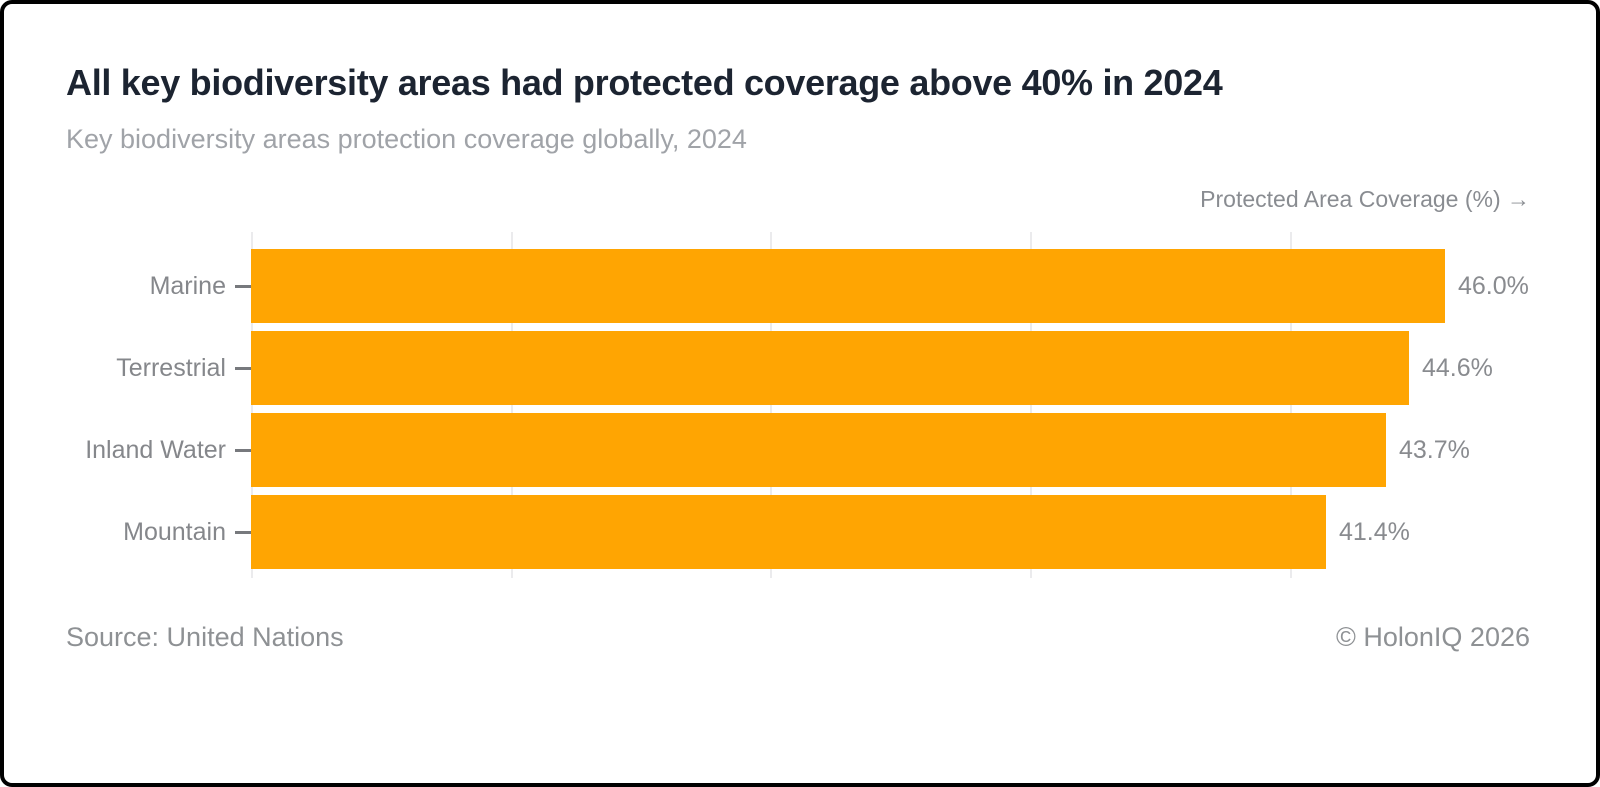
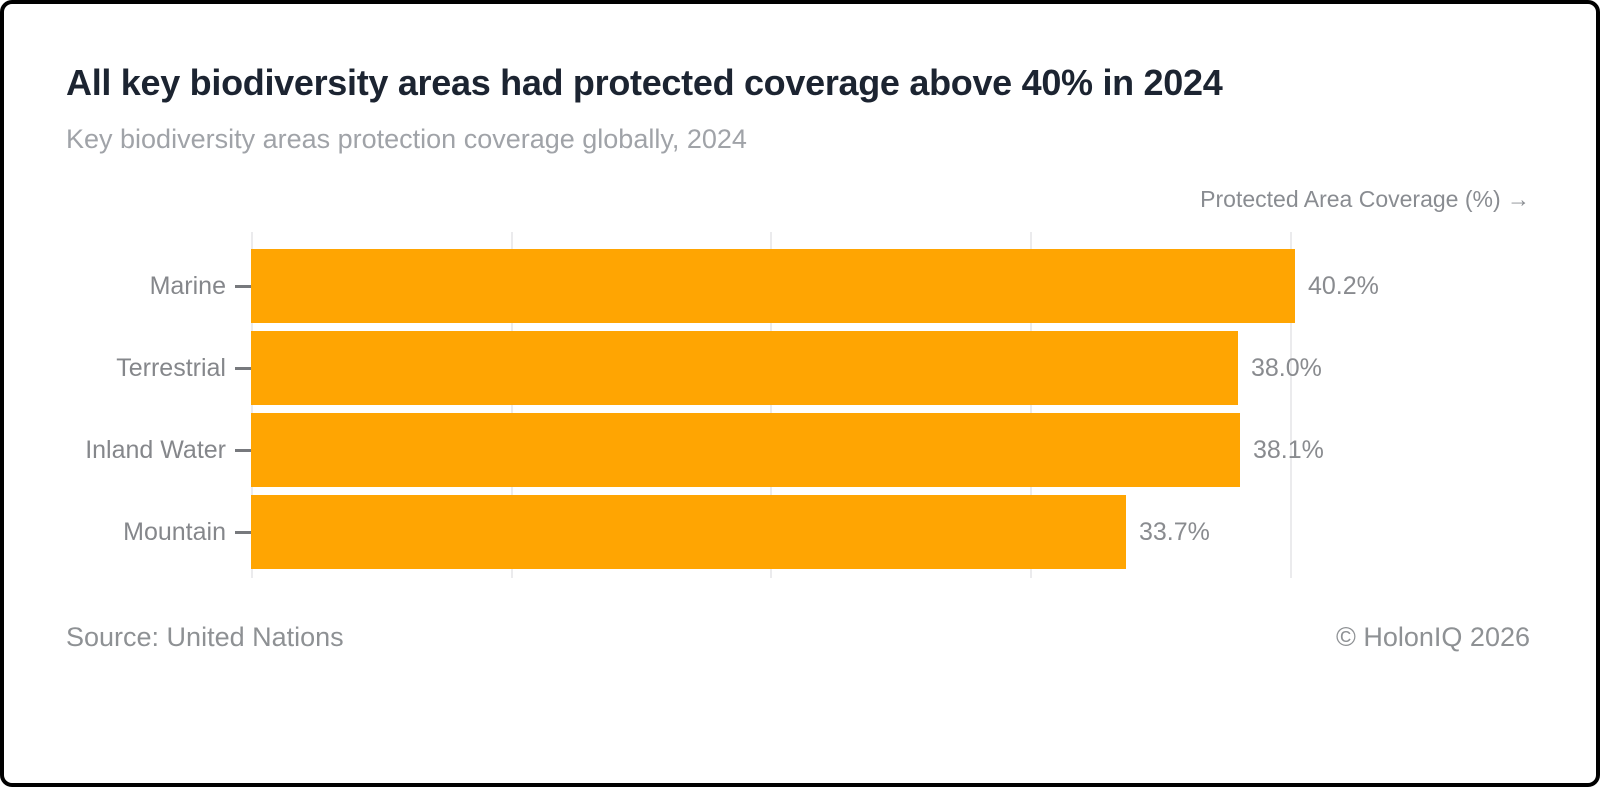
Marine: 46.0% -> 40.2%
Terrestrial: 44.6% -> 38.0%
Inland Water: 43.7% -> 38.1%
Mountain: 41.4% -> 33.7%
